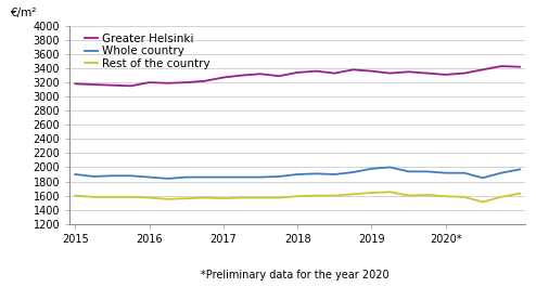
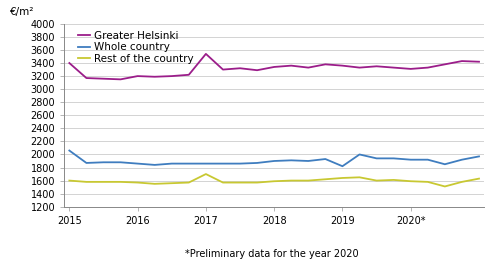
Greater Helsinki/2015: 3180 -> 3400
Whole country/2015: 1900 -> 2060
Greater Helsinki/2017: 3270 -> 3540
Rest of the country/2017: 1560 -> 1700
Whole country/2019: 1980 -> 1820
